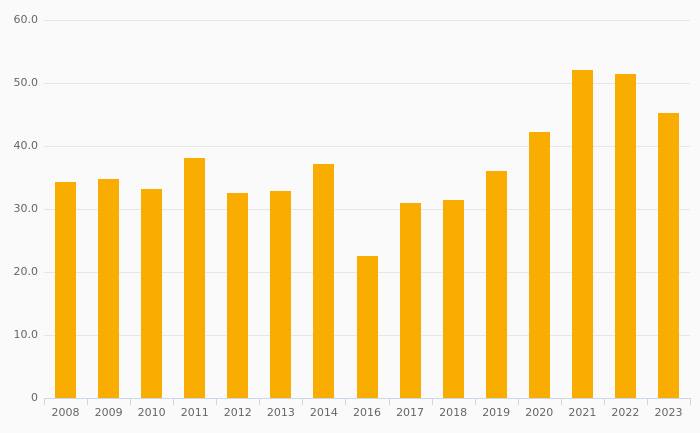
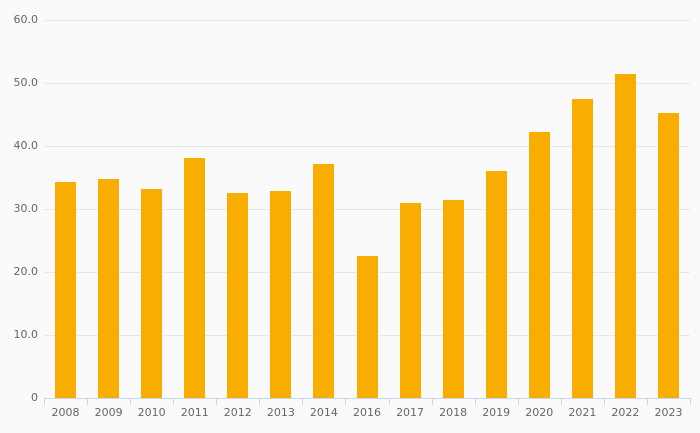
2021: 52 -> 48
